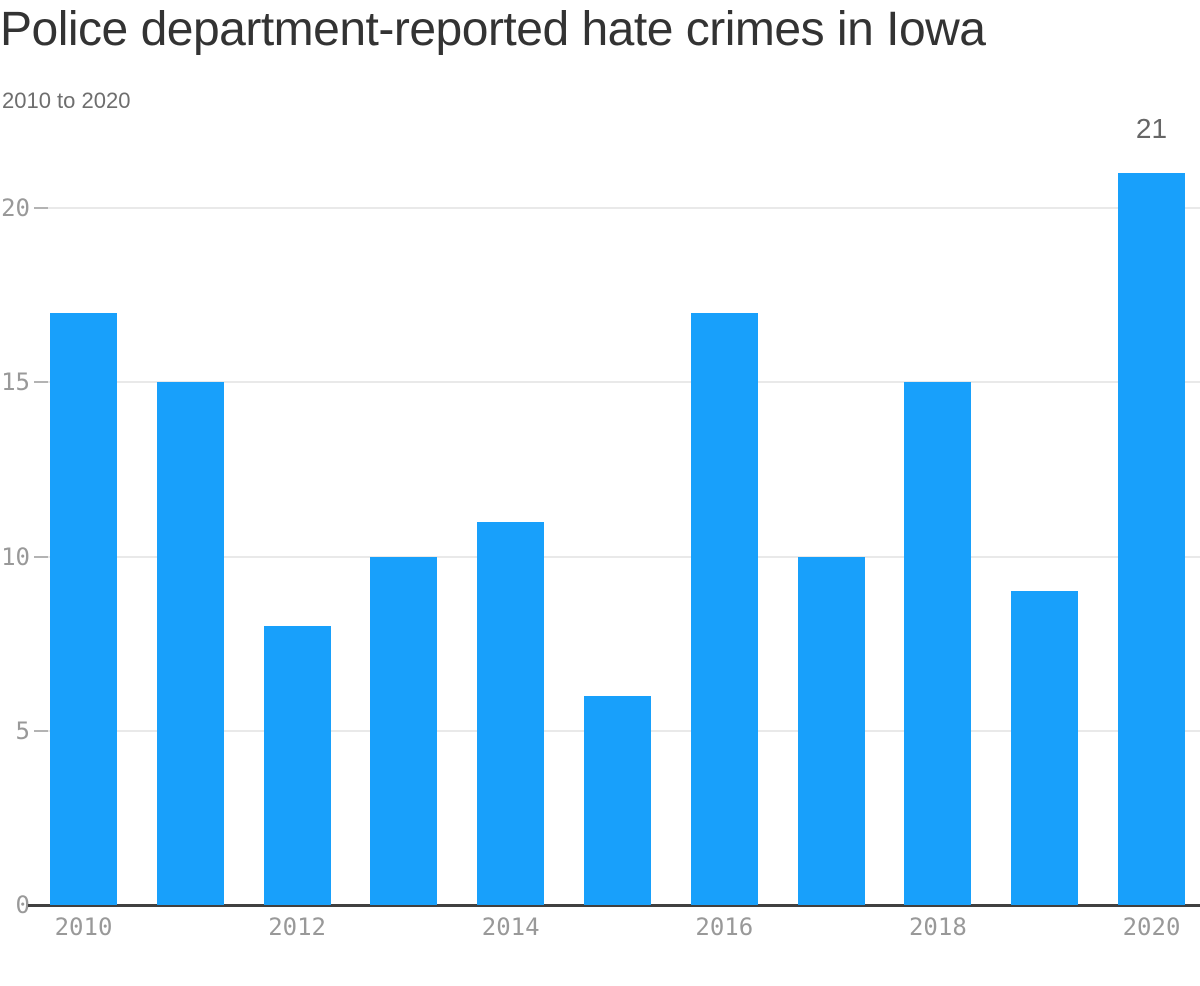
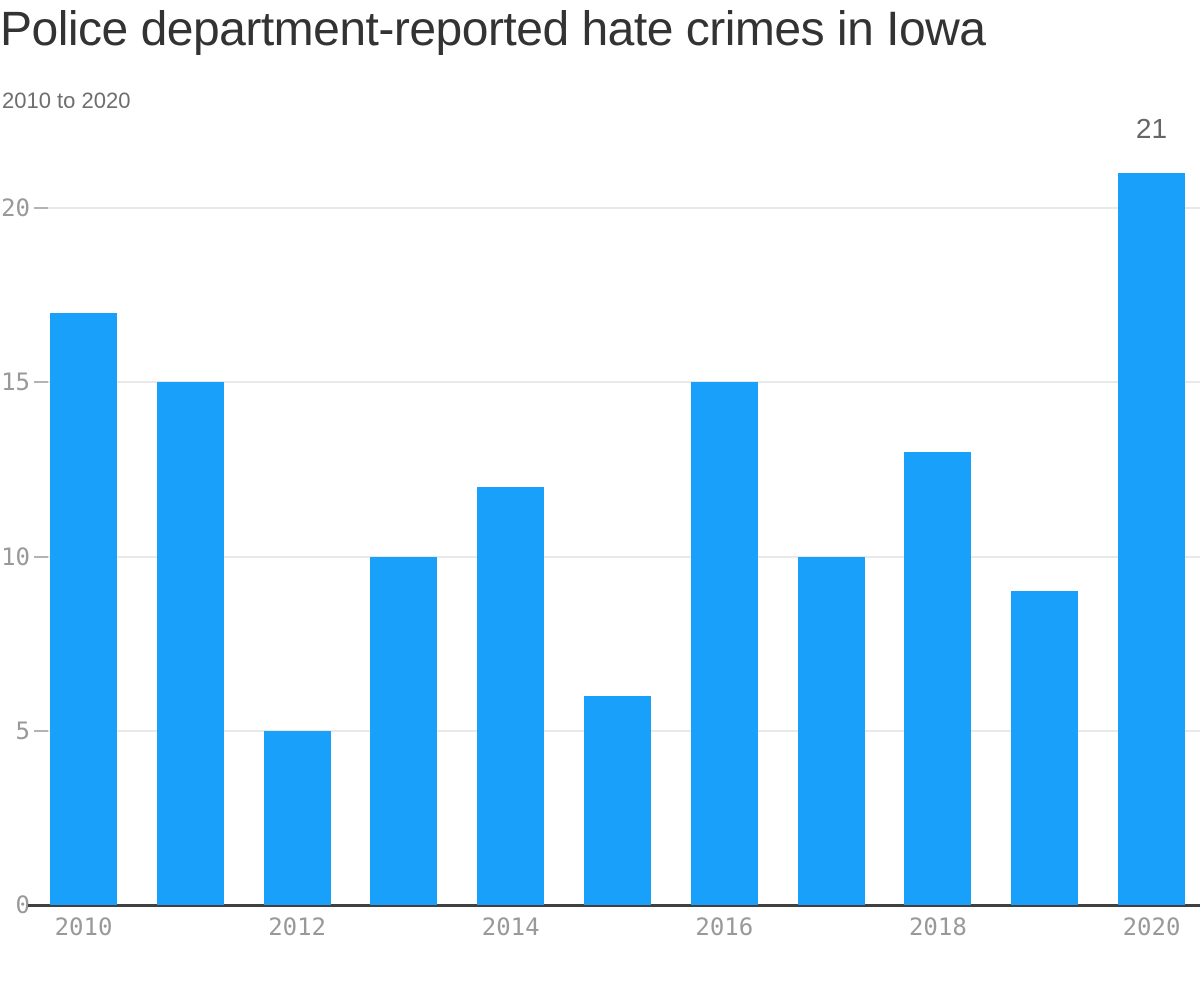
2012: 8 -> 5
2014: 11 -> 12
2016: 17 -> 15
2018: 15 -> 13
